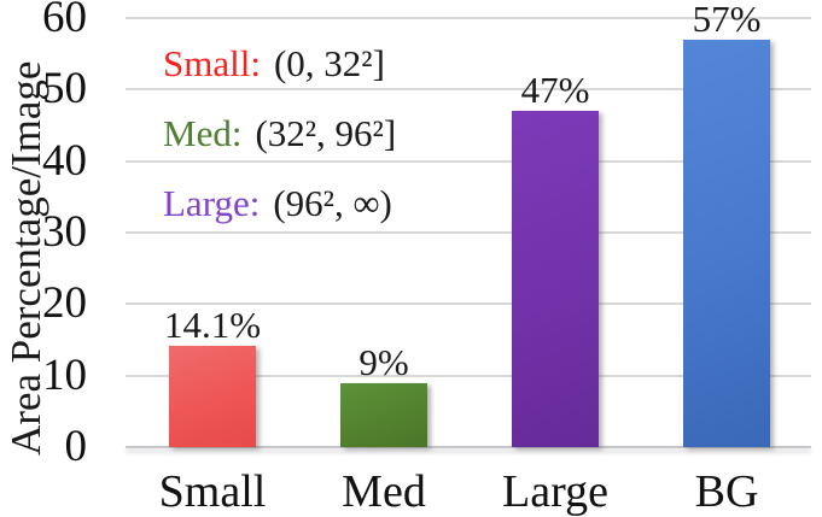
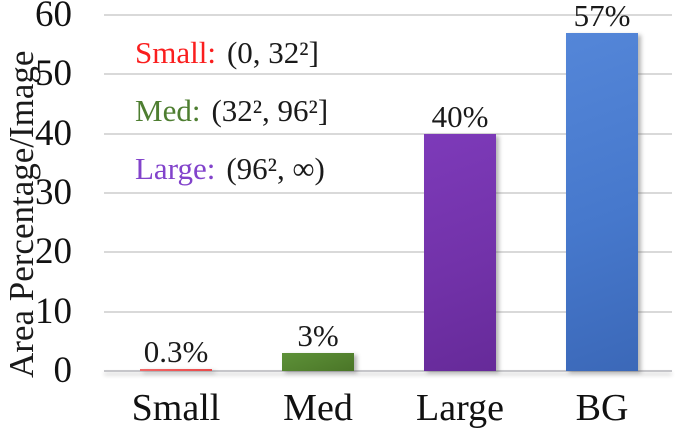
Small: 14.1% -> 0.3%
Med: 9% -> 3%
Large: 47% -> 40%
